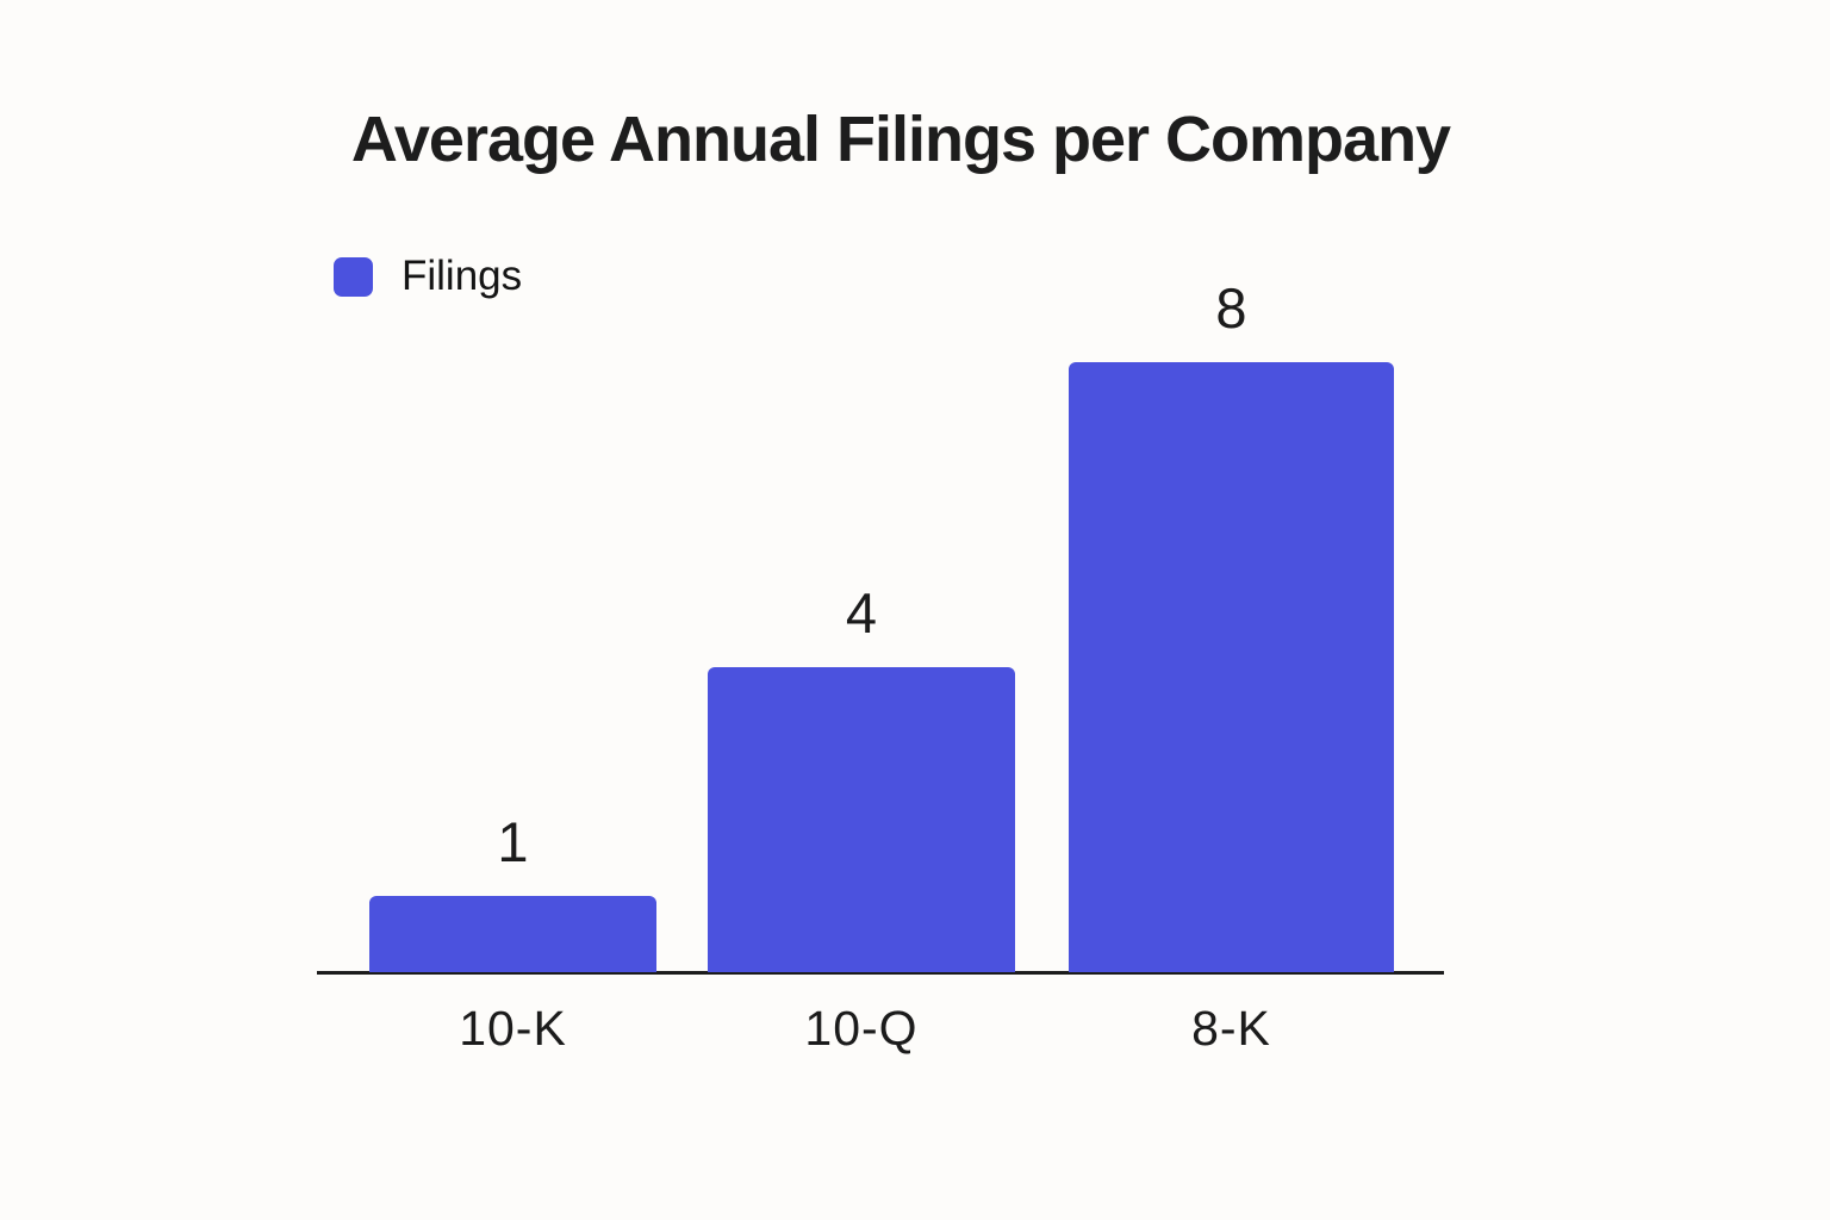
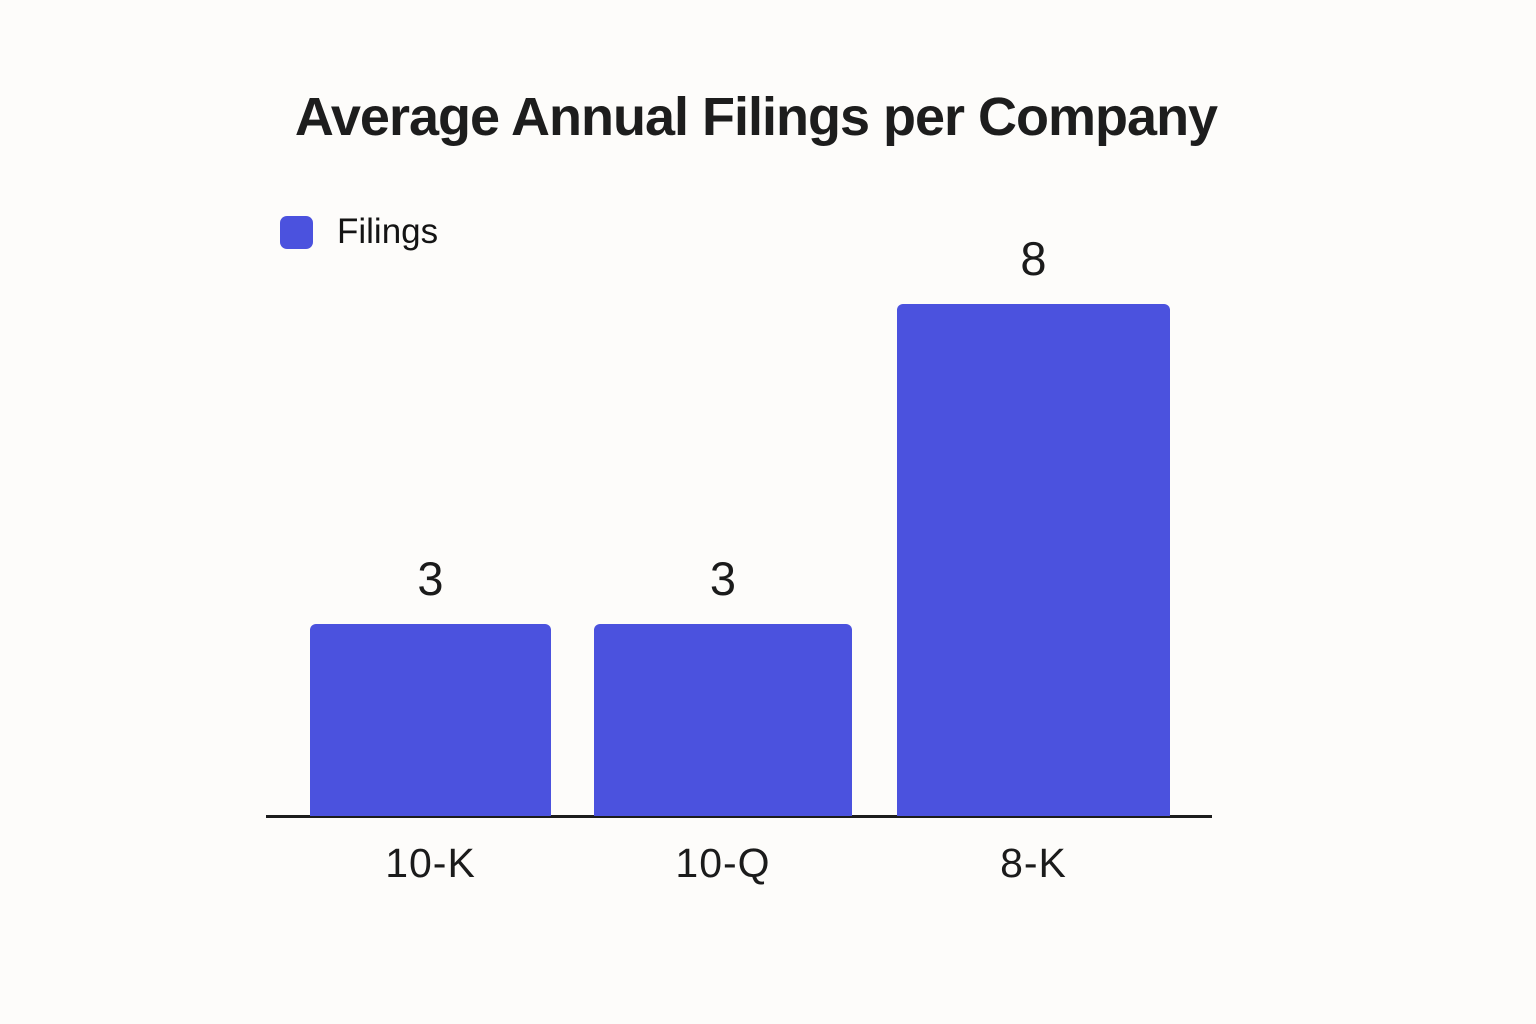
10-K: 1 -> 3
10-Q: 4 -> 3
